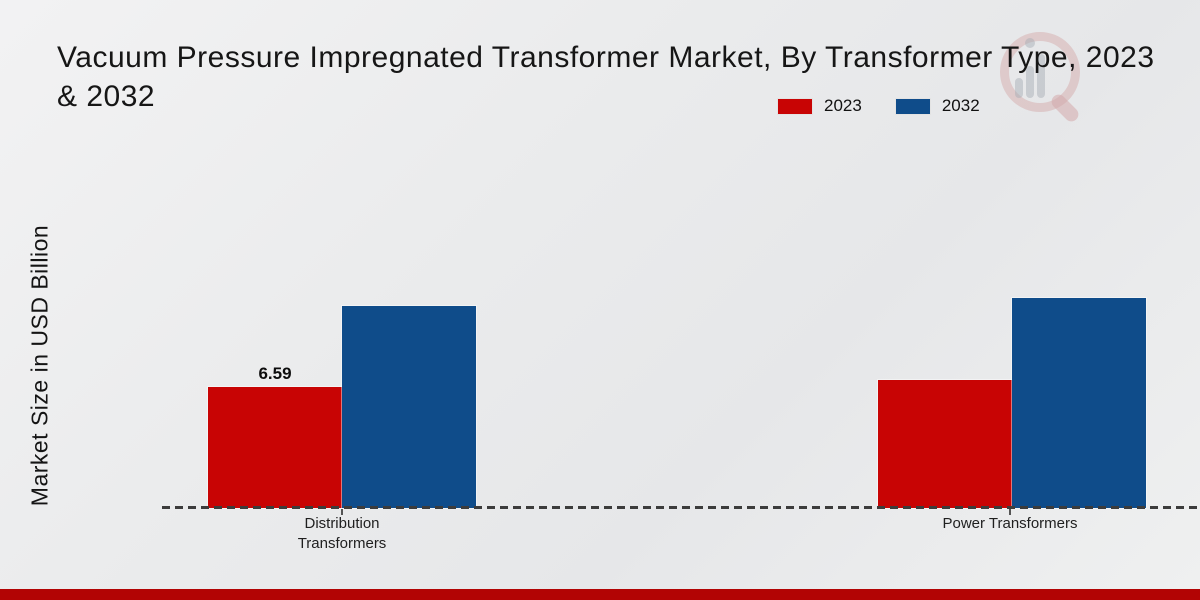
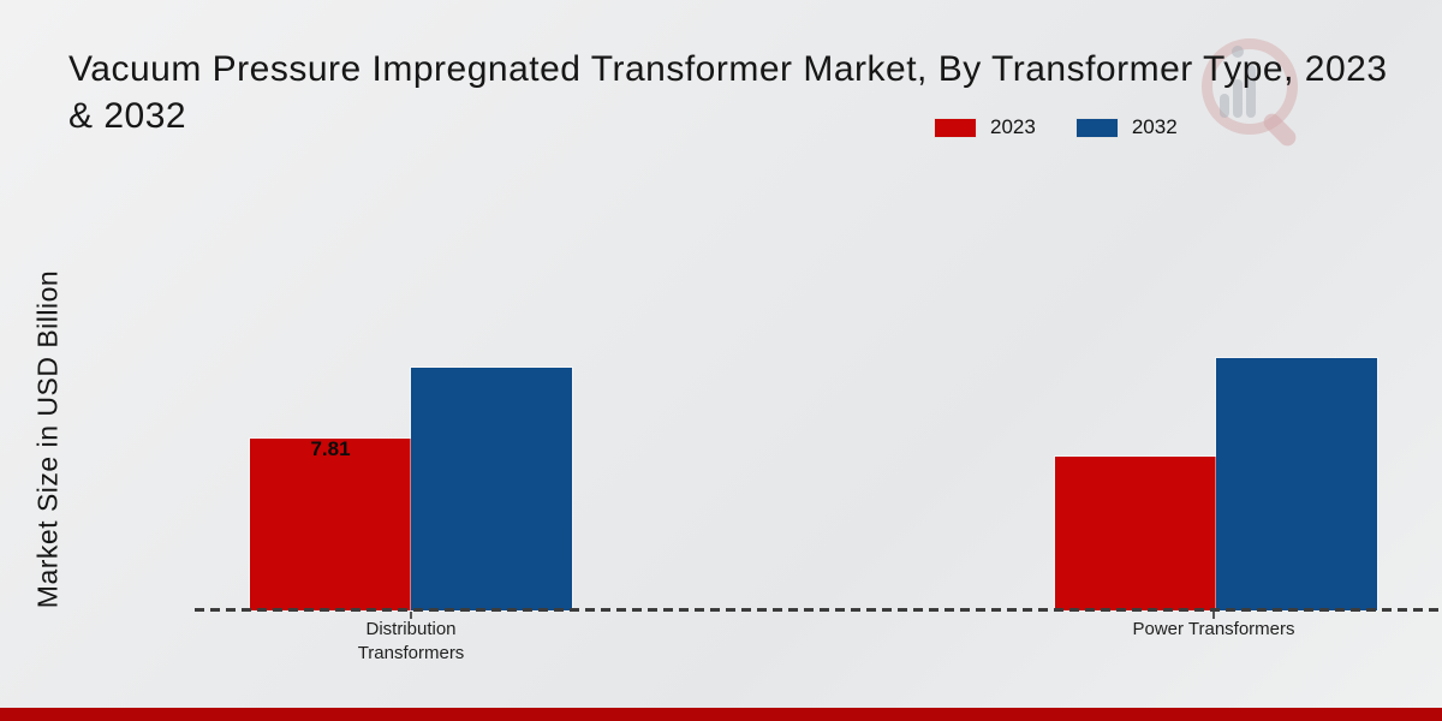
2023/Distribution Transformers: 6.59 -> 7.81
